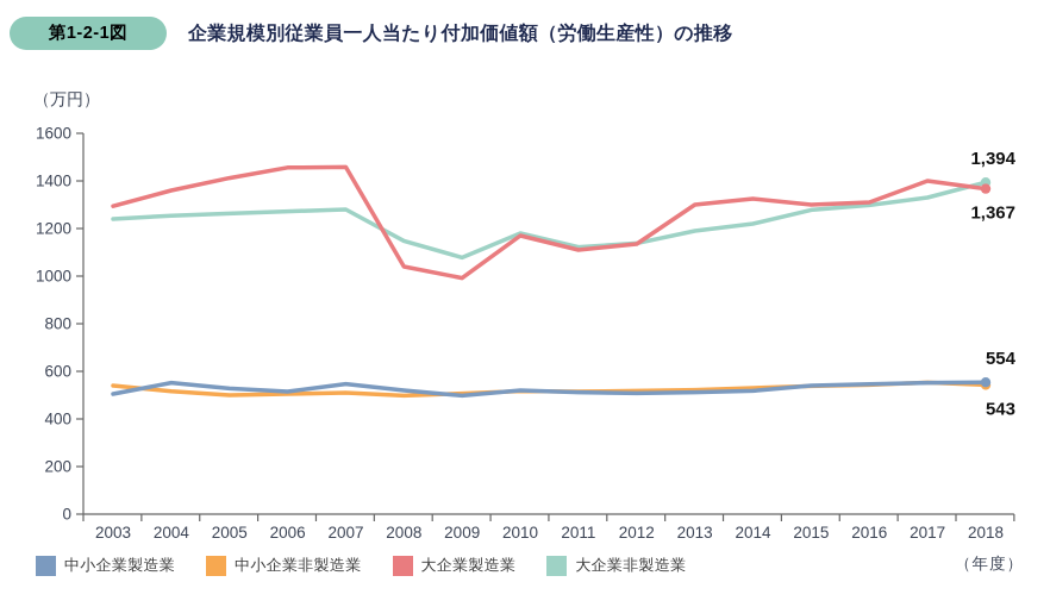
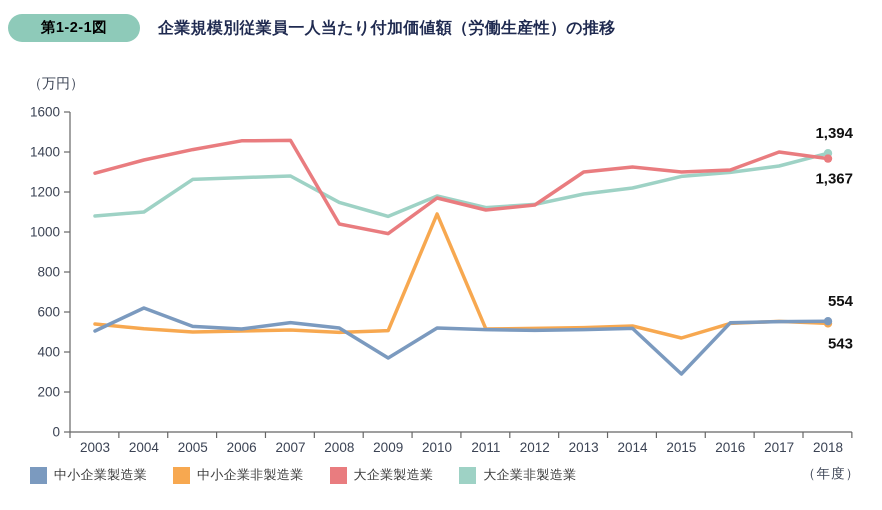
大企業非製造業/2003: 1240 -> 1080
中小企業製造業/2004: 550 -> 620
大企業非製造業/2004: 1250 -> 1100
中小企業製造業/2009: 500 -> 370
中小企業非製造業/2010: 520 -> 1090
中小企業製造業/2015: 540 -> 290
中小企業非製造業/2015: 540 -> 470
